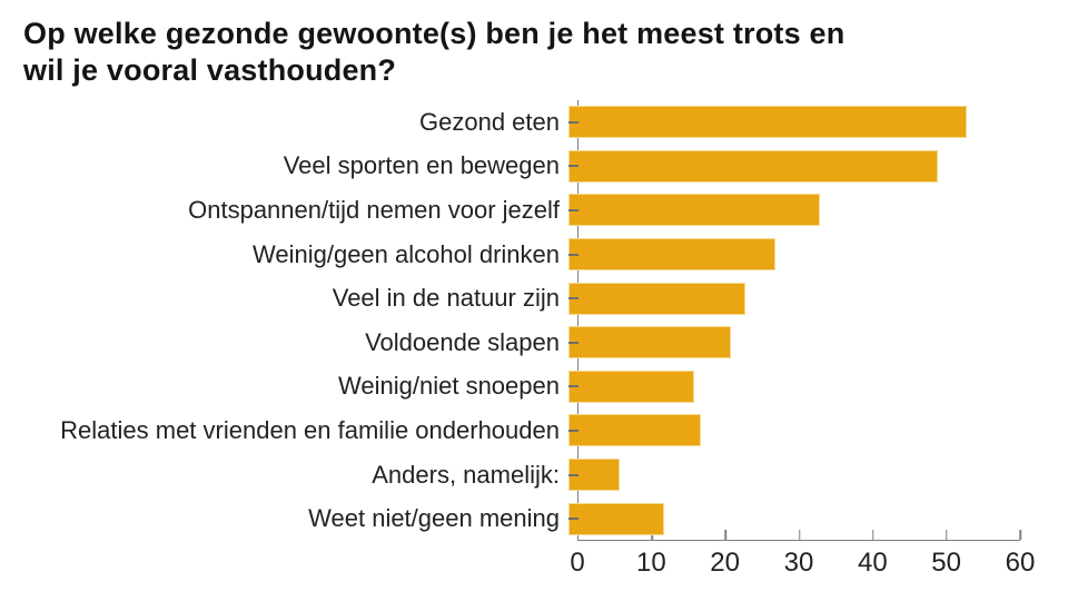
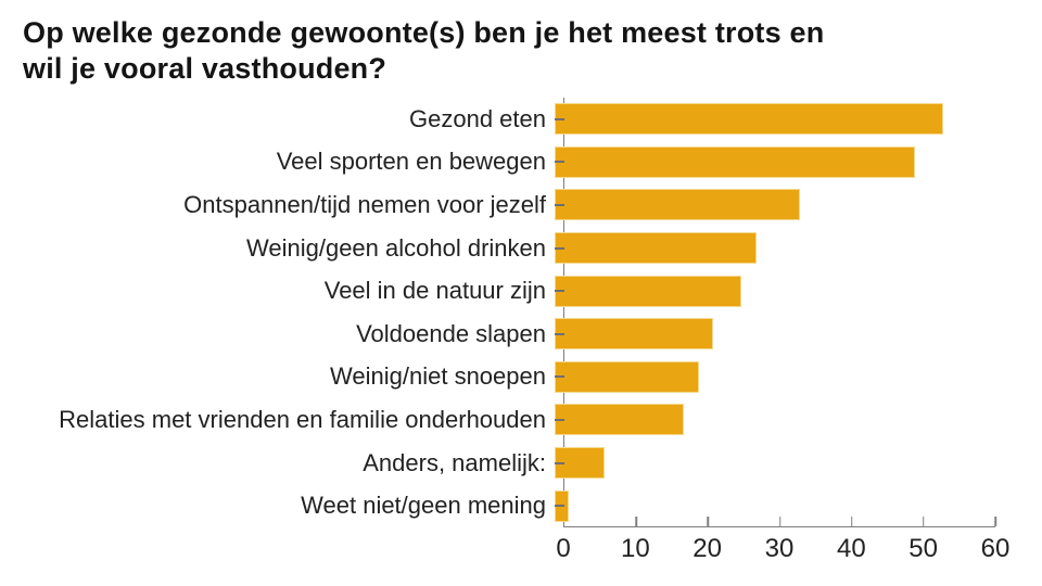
Veel in de natuur zijn: 24 -> 26
Weinig/niet snoepen: 17 -> 20
Weet niet/geen mening: 13 -> 2
